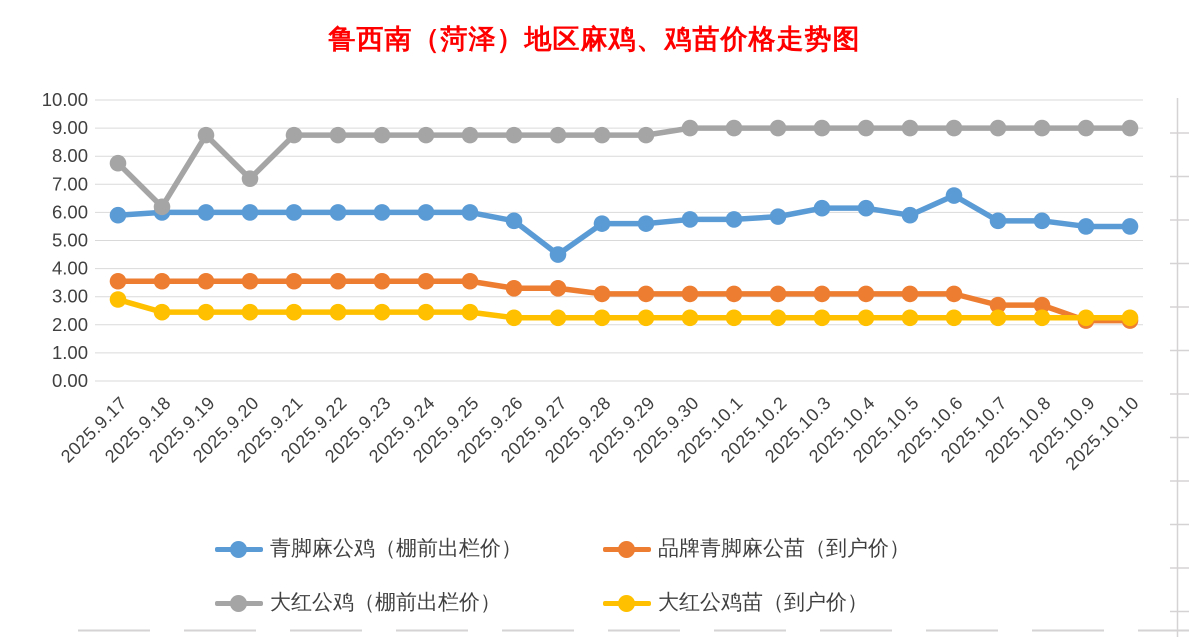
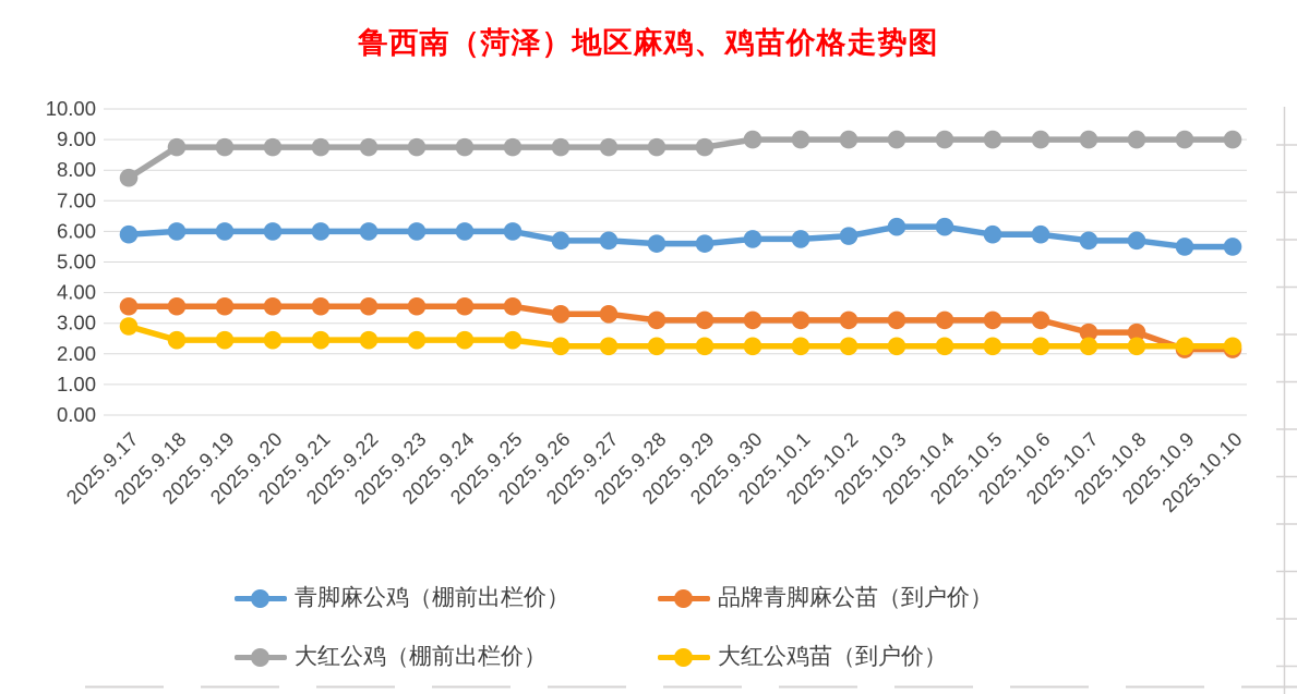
大红公鸡（棚前出栏价）/2025.9.18: 6.2 -> 8.8
大红公鸡（棚前出栏价）/2025.9.20: 7.2 -> 8.8
青脚麻公鸡（棚前出栏价）/2025.9.27: 4.5 -> 5.7
青脚麻公鸡（棚前出栏价）/2025.10.6: 6.6 -> 5.9
